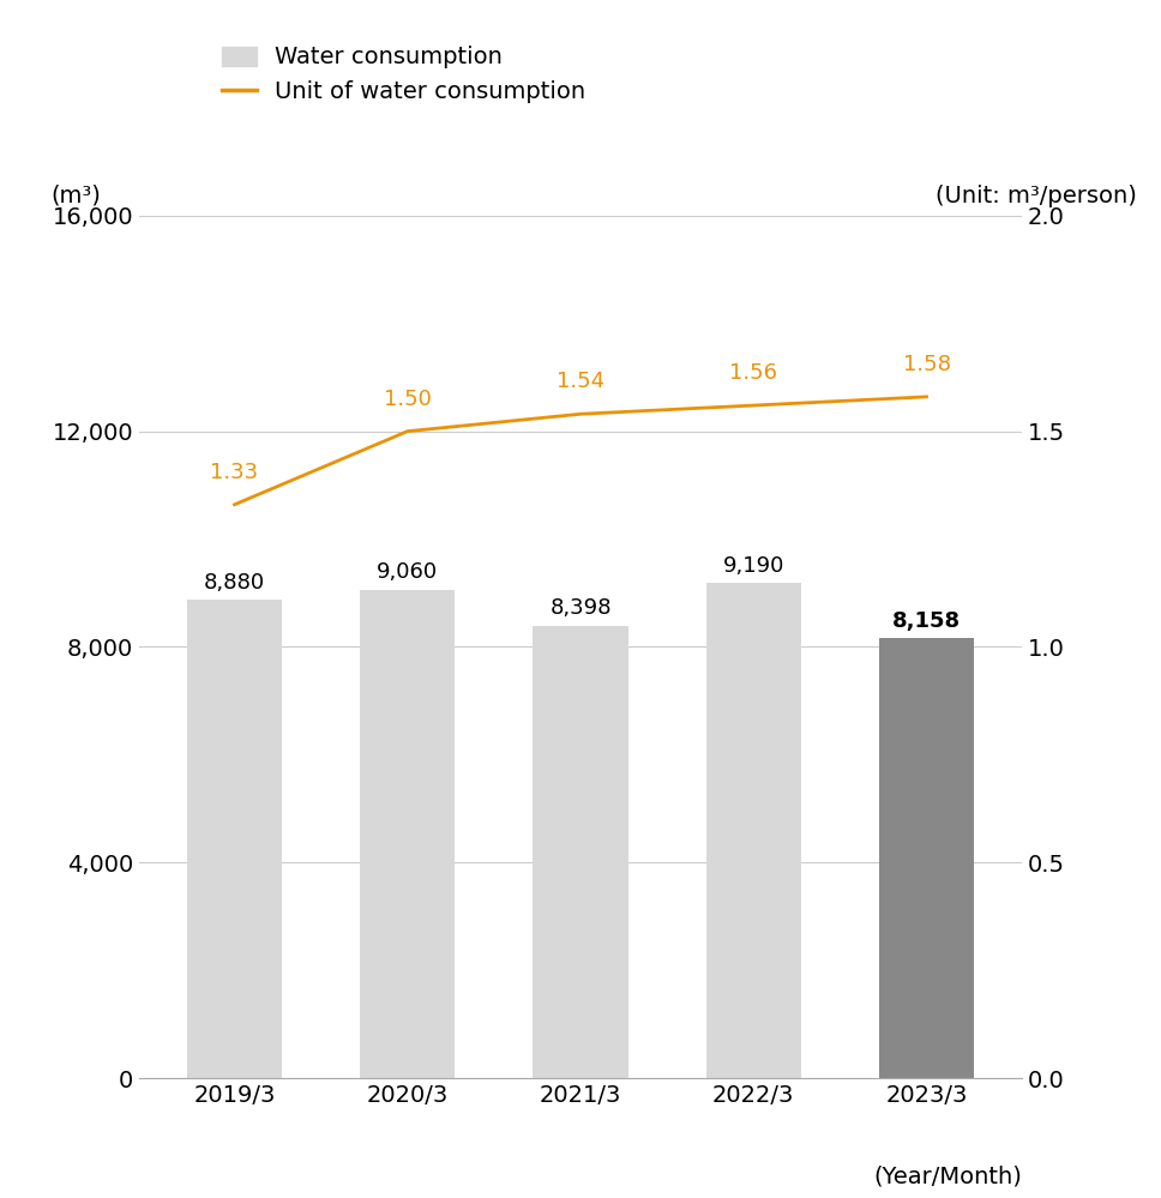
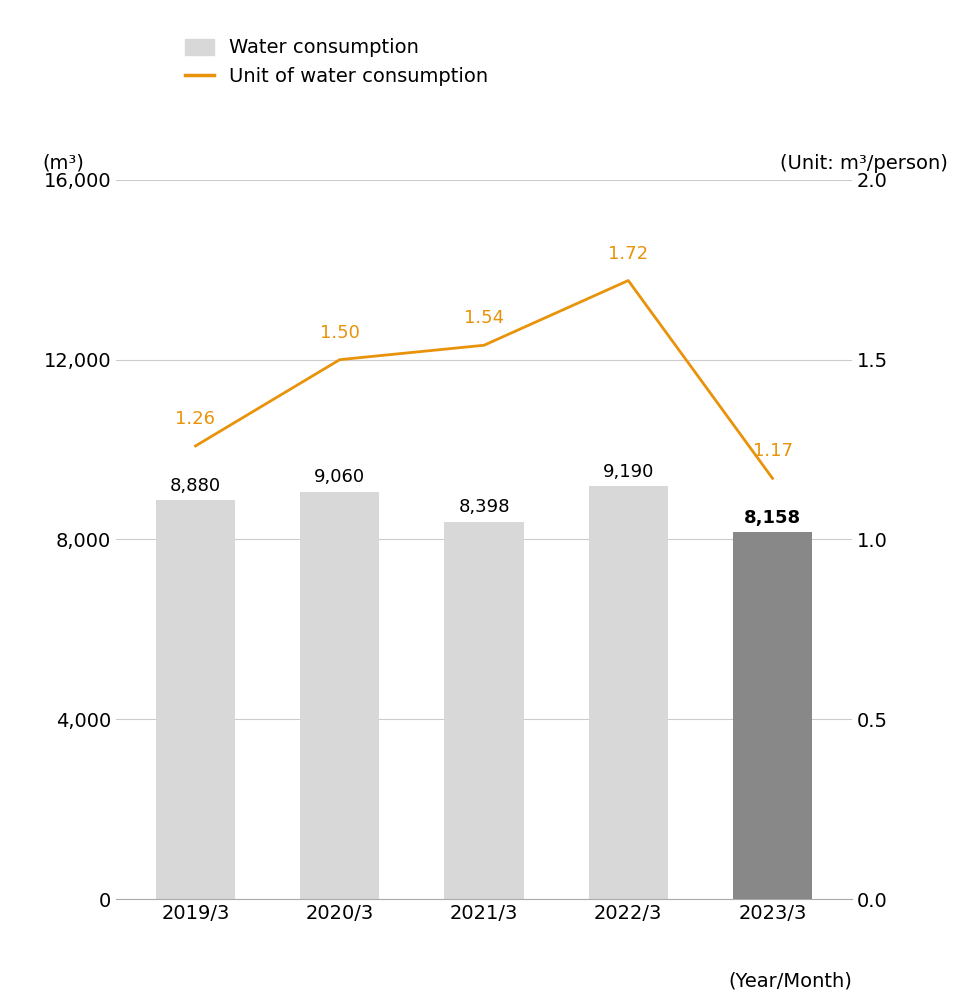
Unit of water consumption/2019/3: 1.33 -> 1.26
Unit of water consumption/2022/3: 1.56 -> 1.72
Unit of water consumption/2023/3: 1.58 -> 1.17
